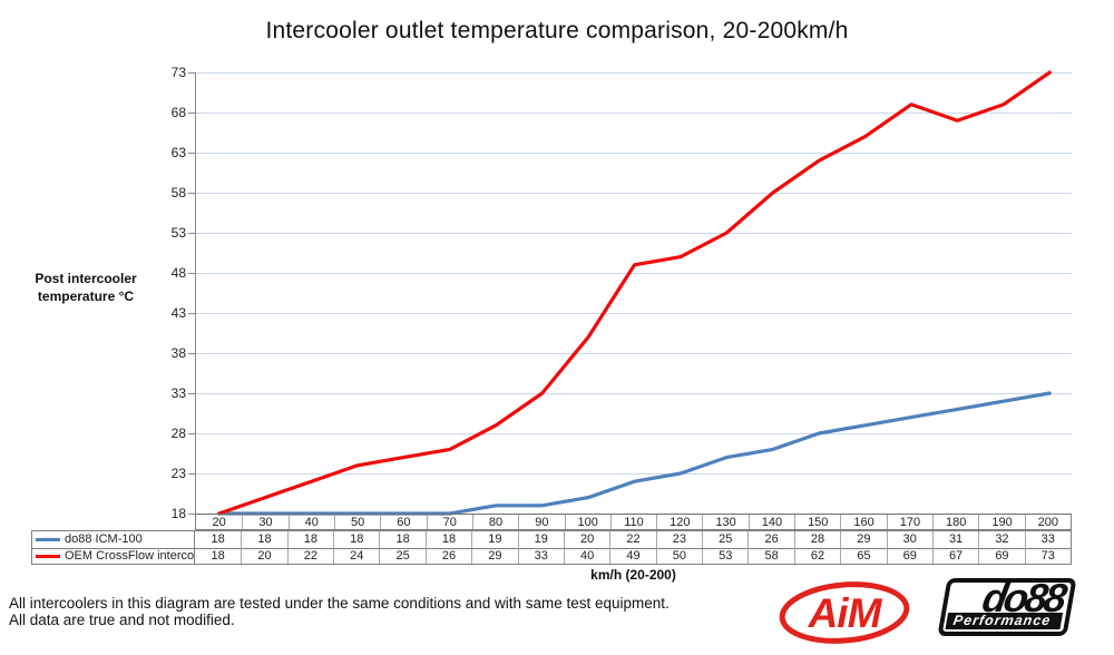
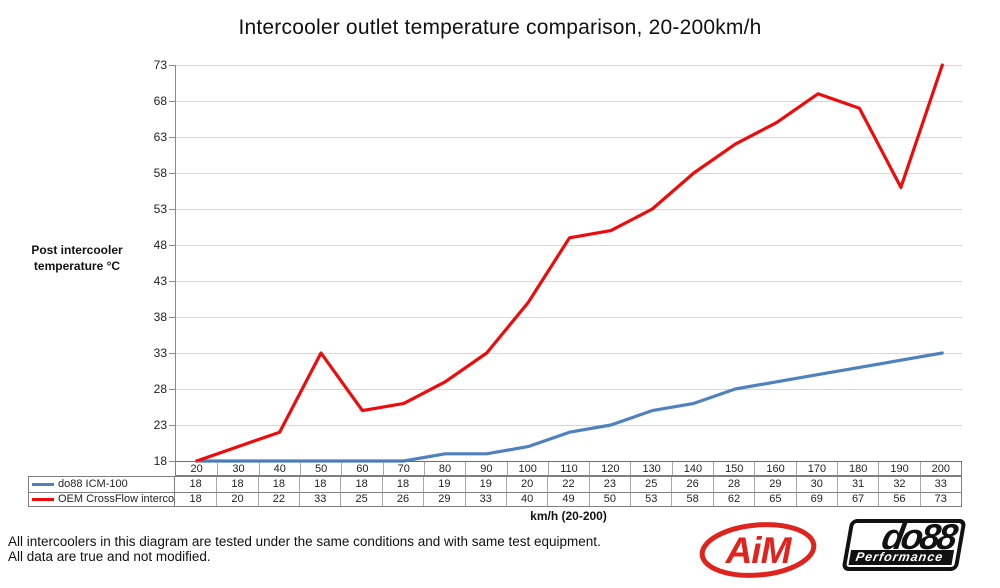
OEM CrossFlow intercooler/50: 24 -> 33
OEM CrossFlow intercooler/190: 69 -> 56
